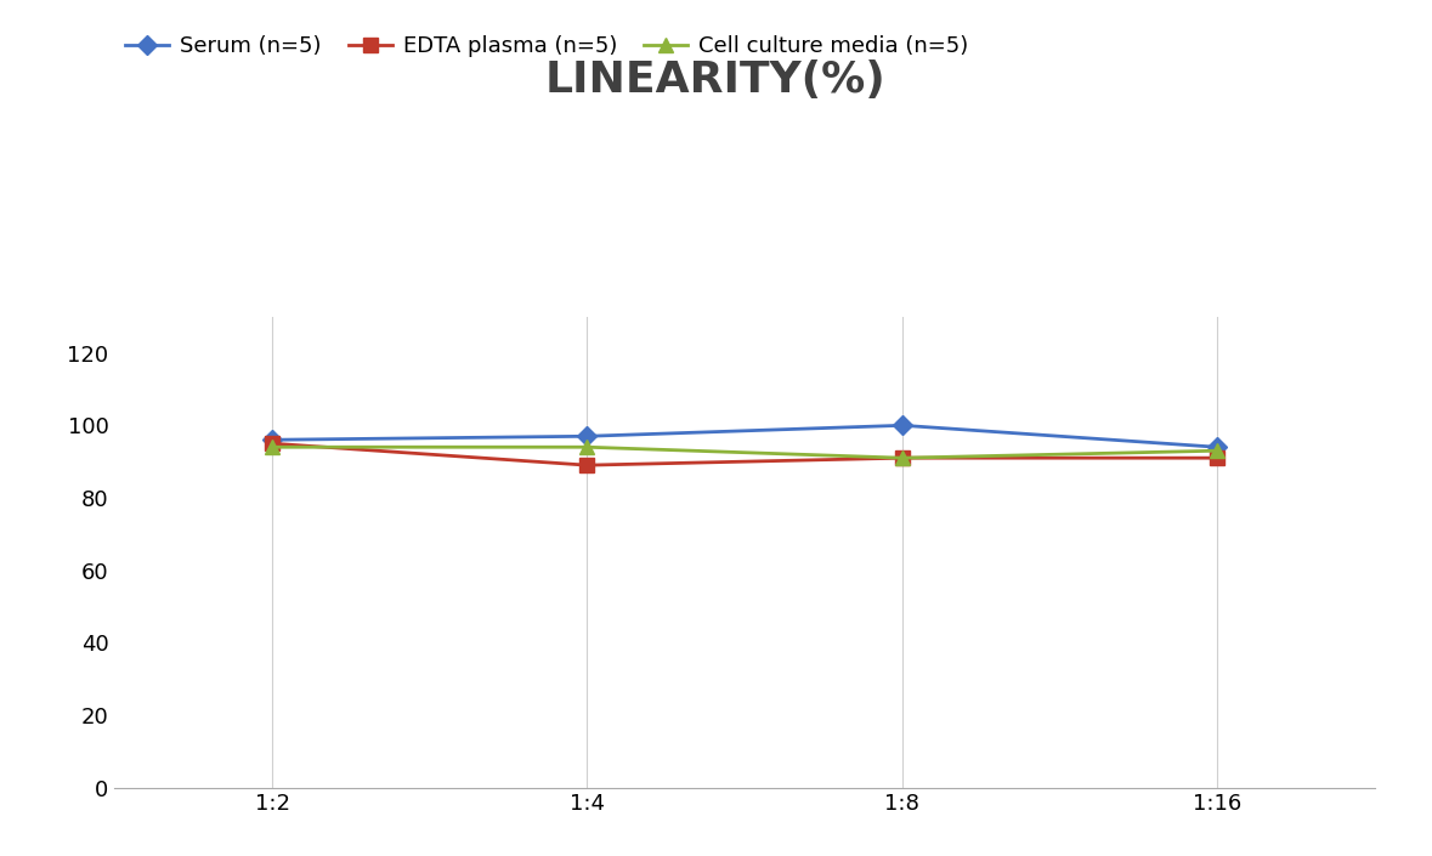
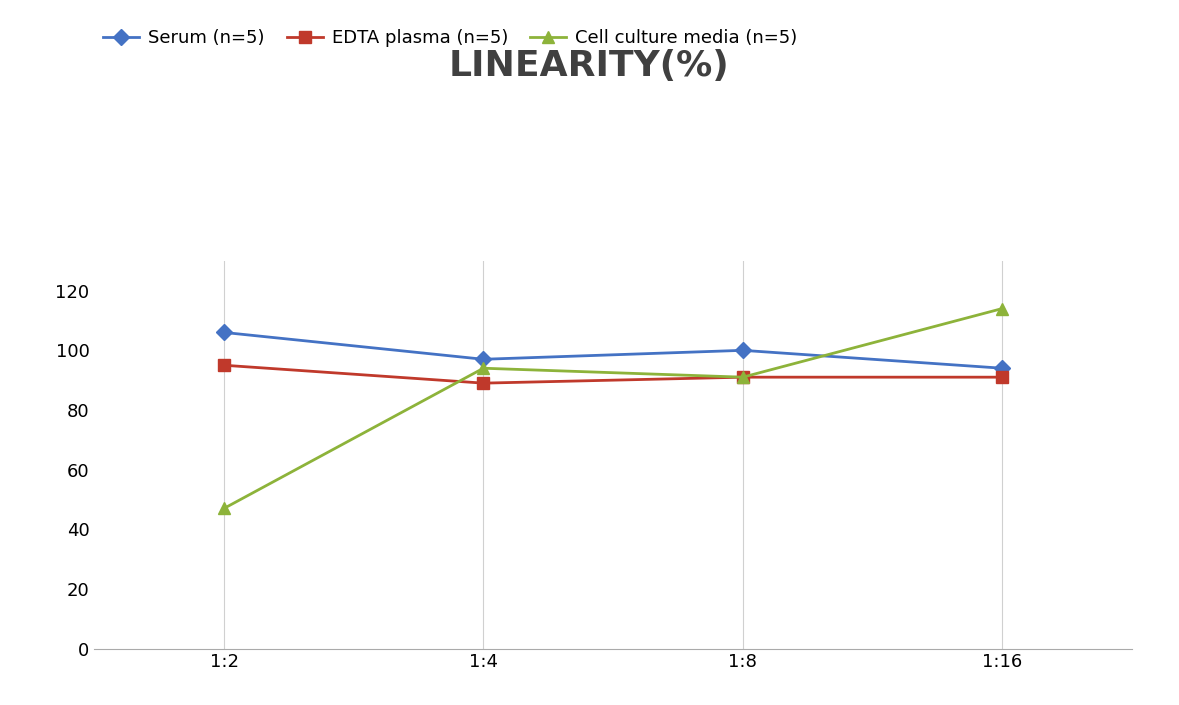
Serum (n=5)/1:2: 96 -> 106
Cell culture media (n=5)/1:2: 94 -> 47
Cell culture media (n=5)/1:16: 93 -> 114
